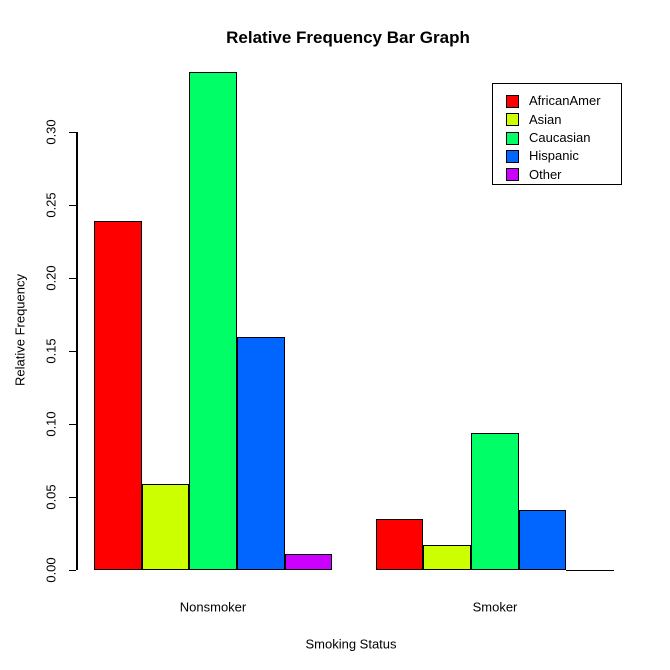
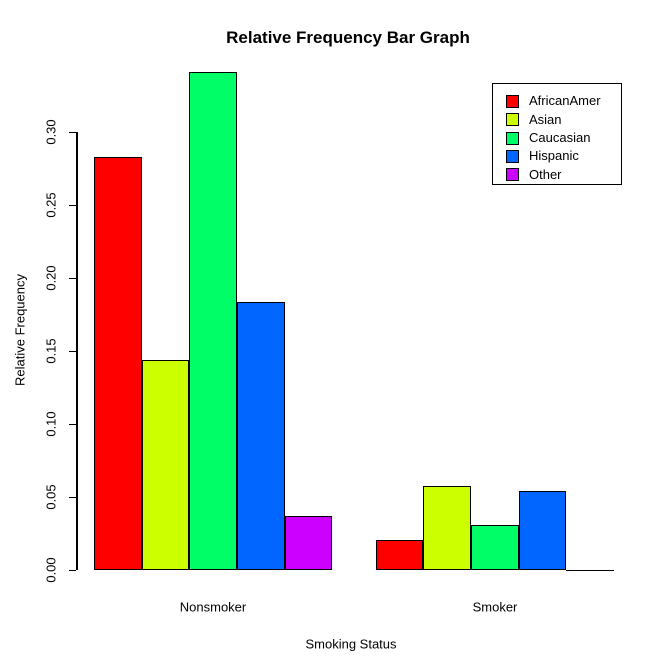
AfricanAmer/Nonsmoker: 0.239 -> 0.283
Asian/Nonsmoker: 0.059 -> 0.144
Hispanic/Nonsmoker: 0.160 -> 0.184
Other/Nonsmoker: 0.011 -> 0.037
AfricanAmer/Smoker: 0.035 -> 0.021
Asian/Smoker: 0.017 -> 0.058
Caucasian/Smoker: 0.094 -> 0.031
Hispanic/Smoker: 0.041 -> 0.054
